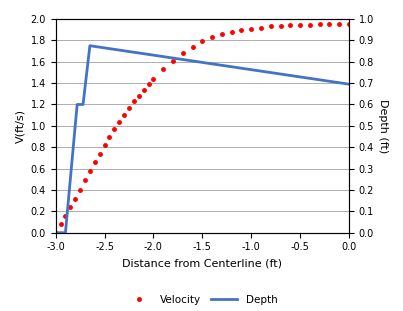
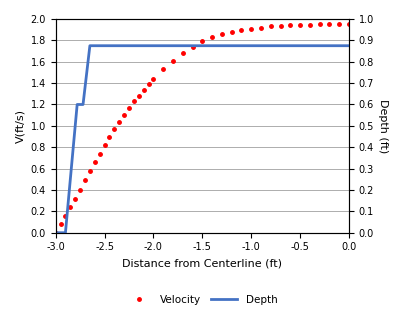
Depth/0.0: 0.695 -> 0.875
